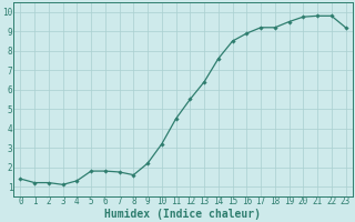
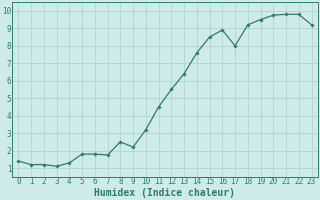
8: 1.6 -> 2.5
17: 9.2 -> 8.0
